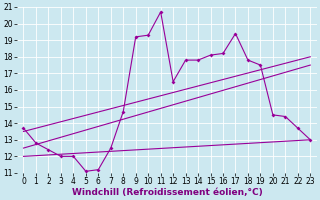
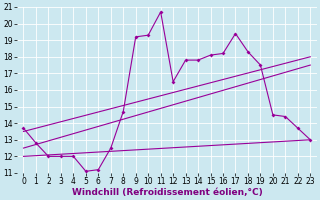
2: 12.4 -> 12.0
18: 17.8 -> 18.3
